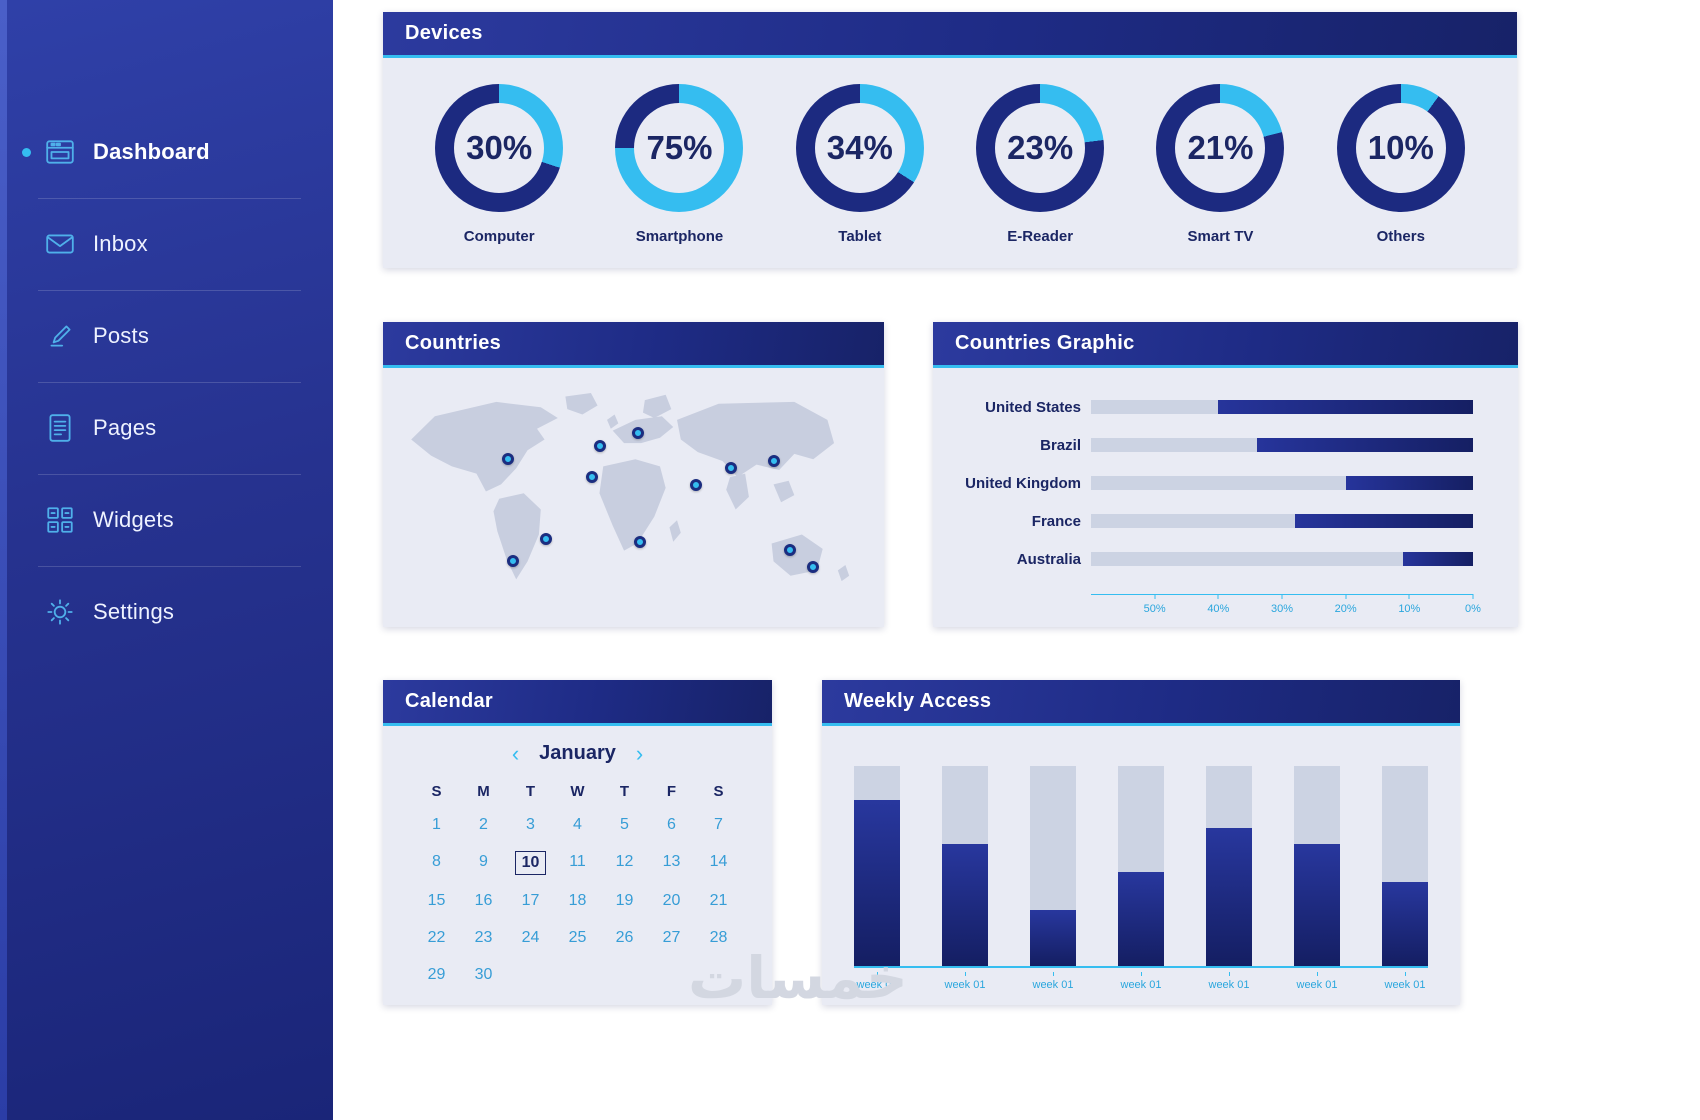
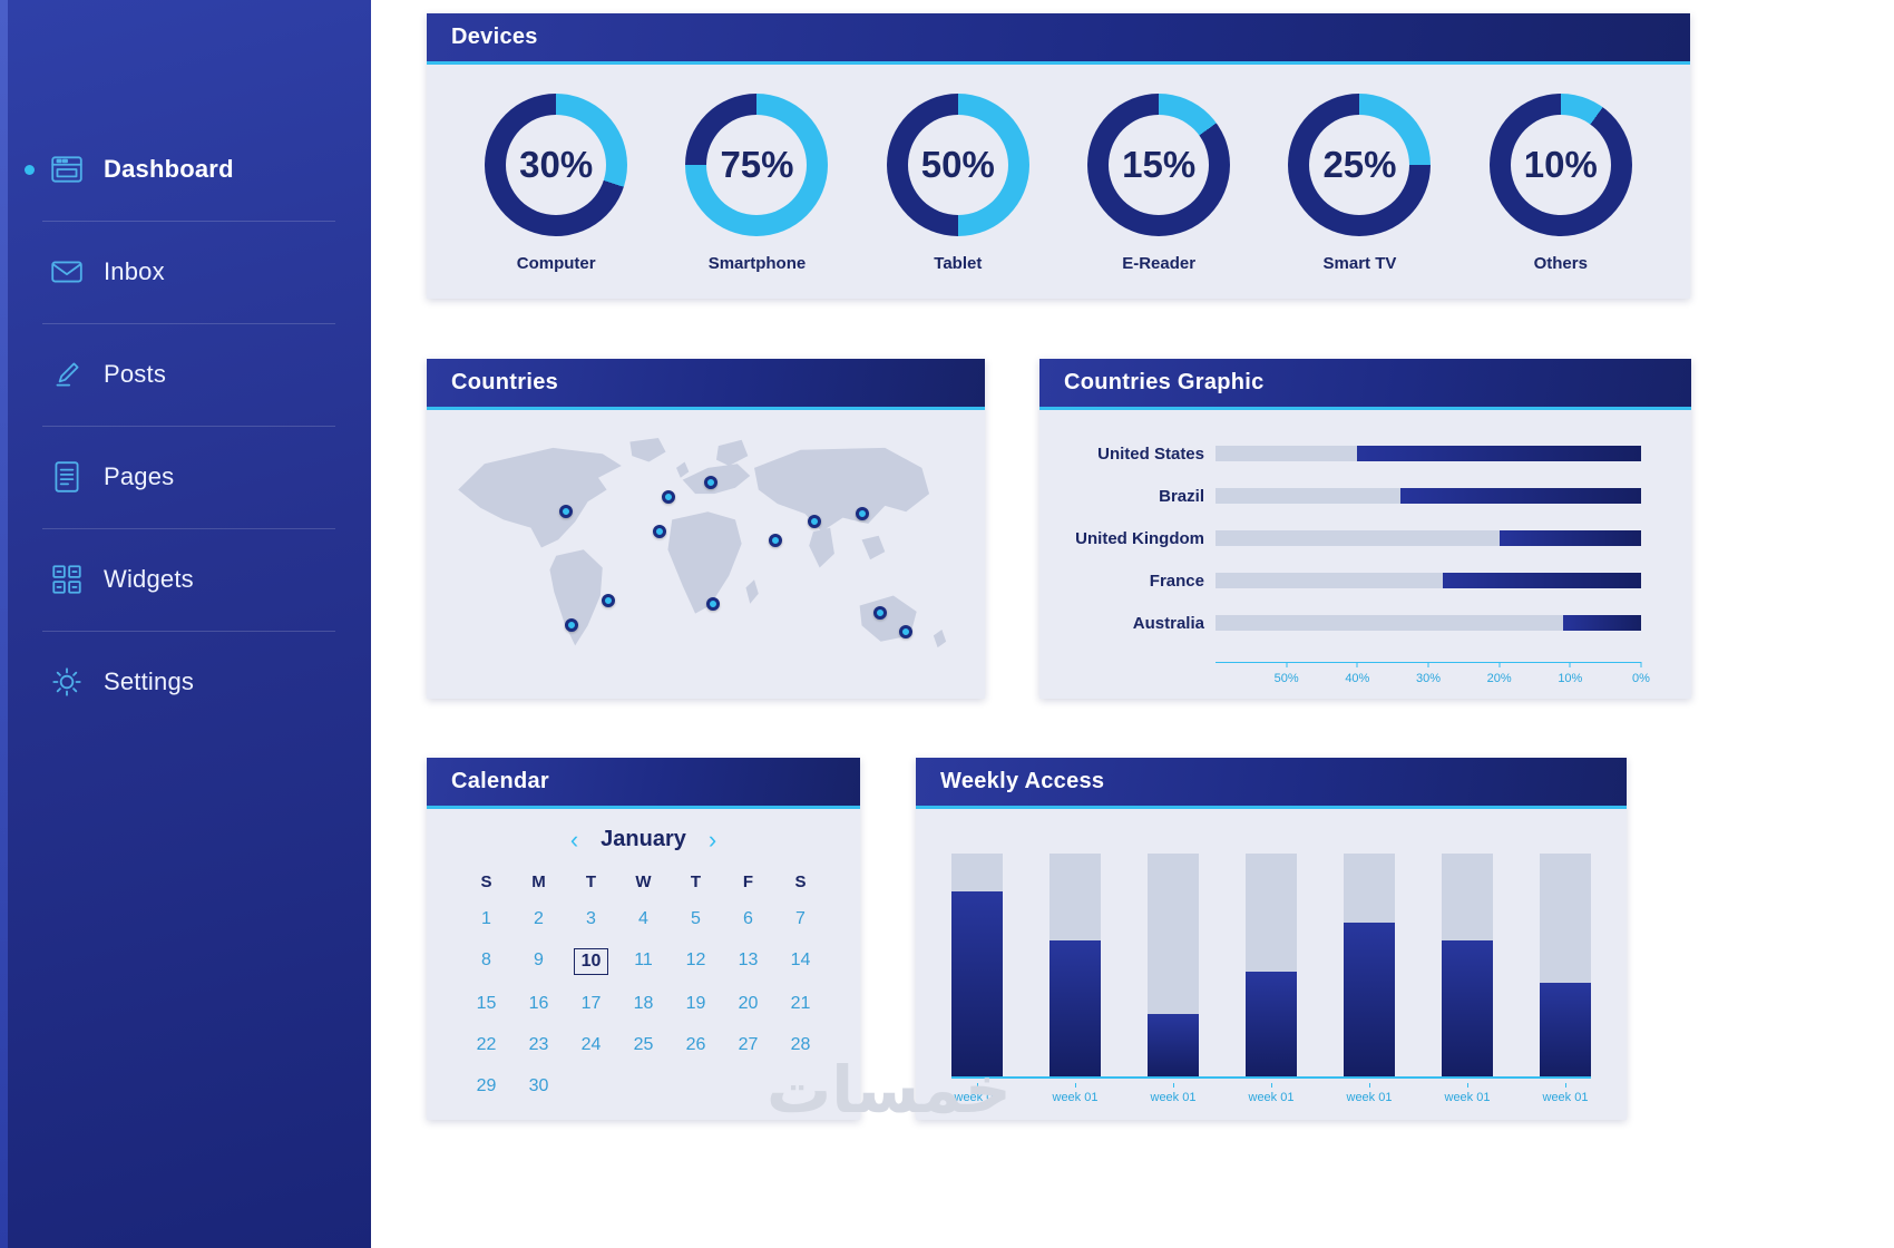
Devices/Tablet: 34% -> 50%
Devices/E-Reader: 23% -> 15%
Devices/Smart TV: 21% -> 25%
